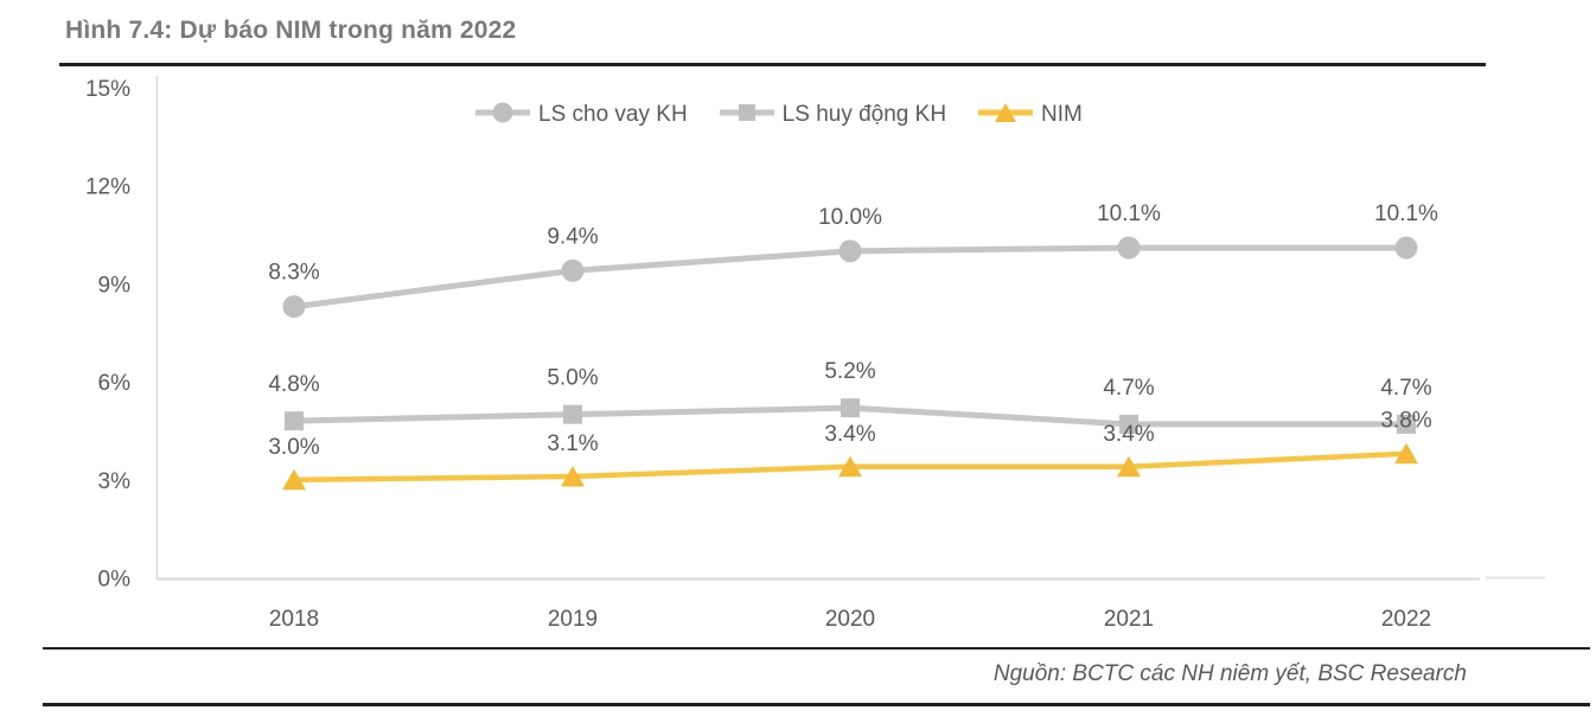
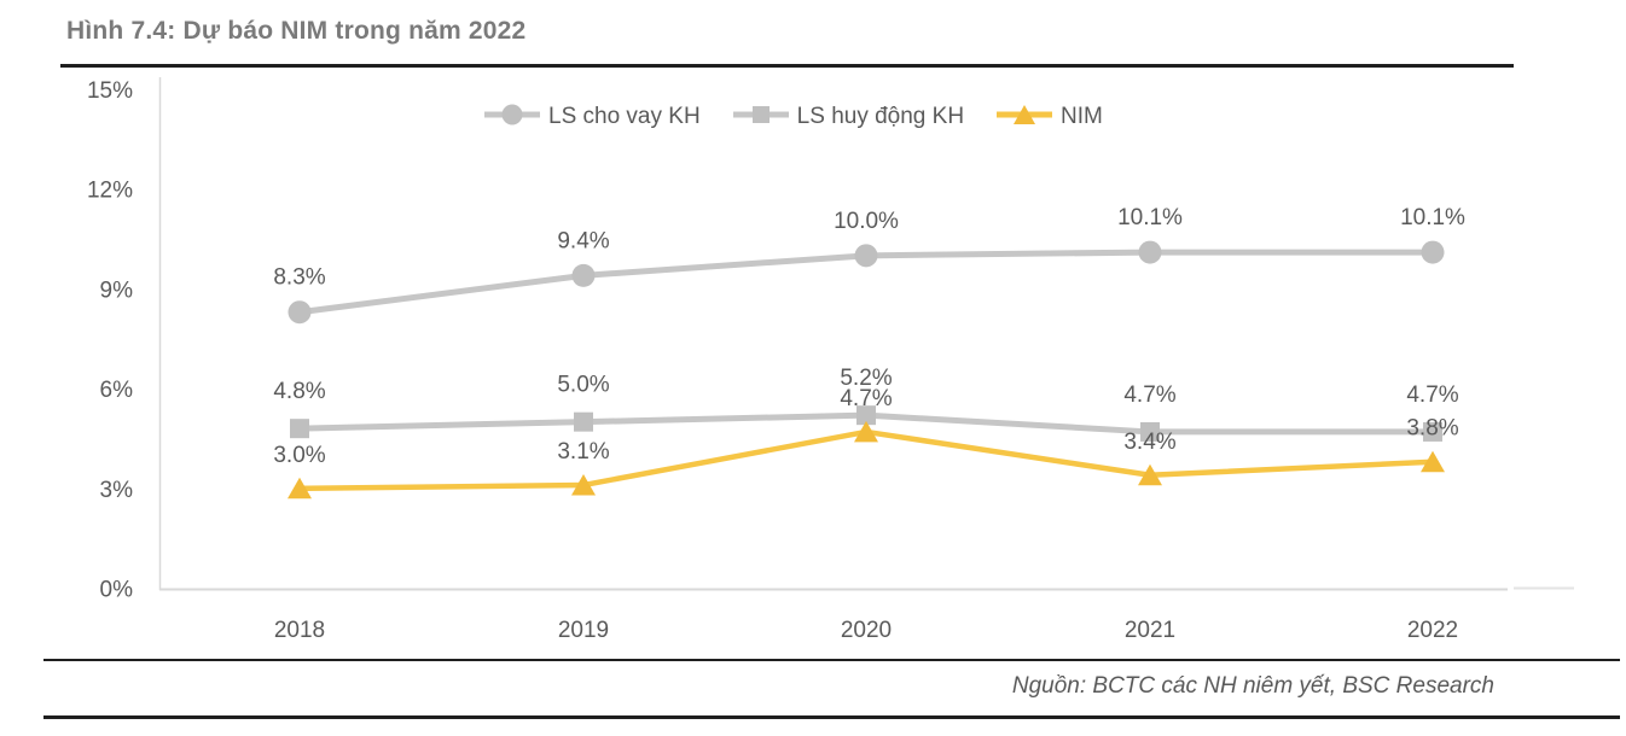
NIM/2020: 3.4% -> 4.7%
